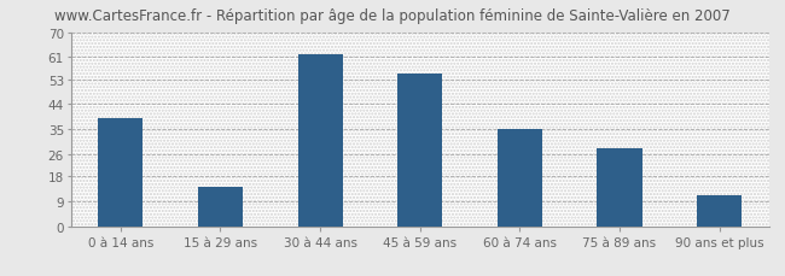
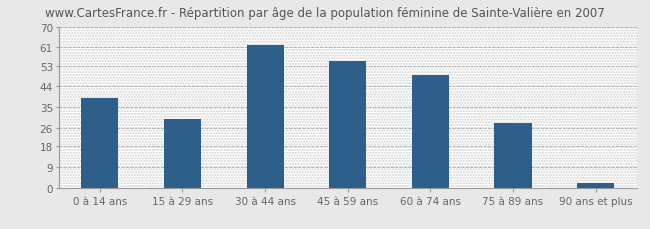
15 à 29 ans: 14 -> 30
60 à 74 ans: 35 -> 49
90 ans et plus: 11 -> 2
